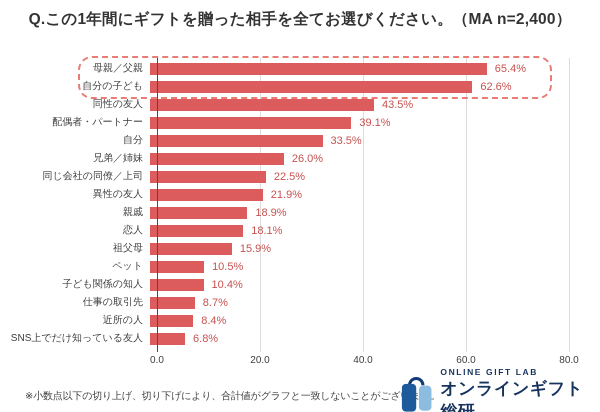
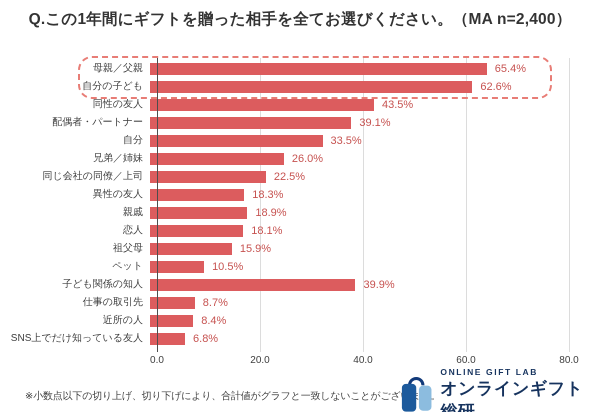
異性の友人: 21.9% -> 18.3%
子ども関係の知人: 10.4% -> 39.9%
